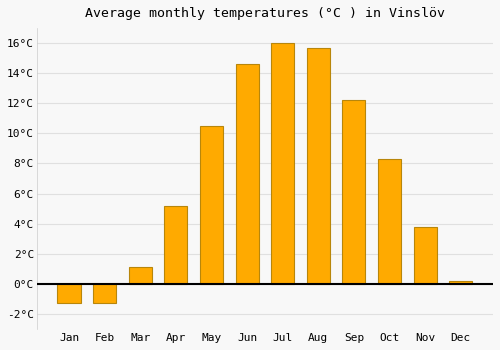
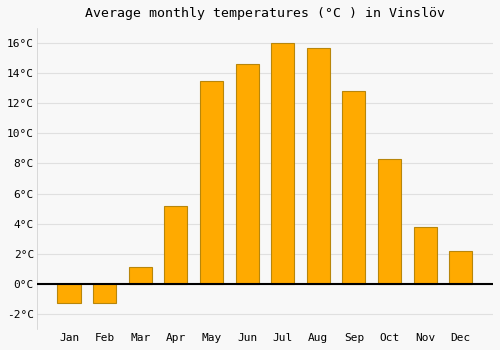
May: 10.5°C -> 13.5°C
Sep: 12.2°C -> 12.8°C
Dec: 0.2°C -> 2.2°C
